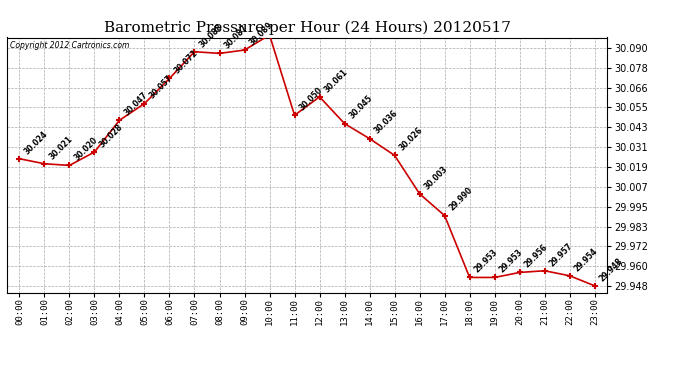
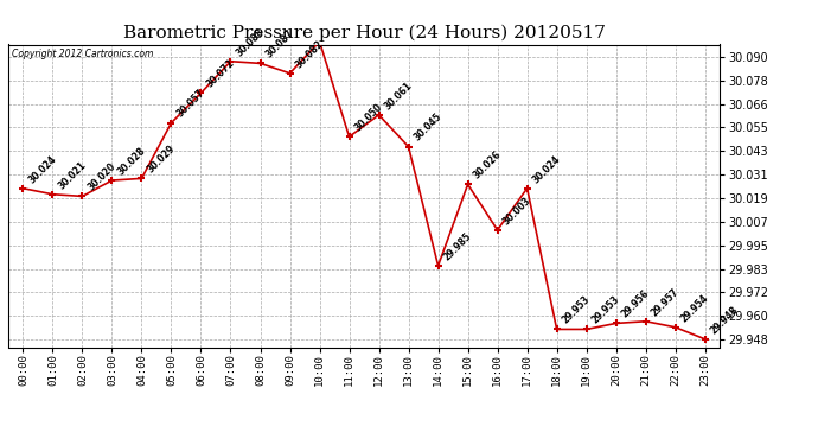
04:00: 30.047 -> 30.029
09:00: 30.089 -> 30.082
14:00: 30.036 -> 29.985
17:00: 29.990 -> 30.024
